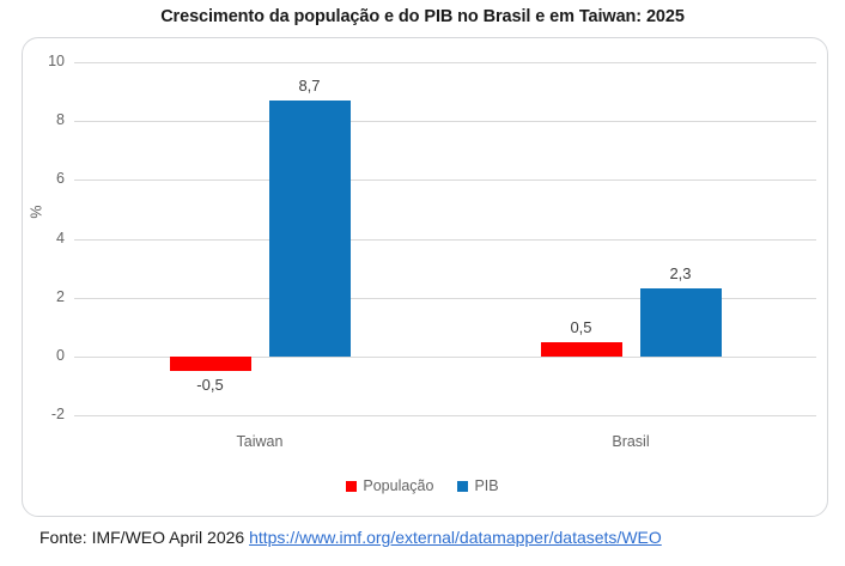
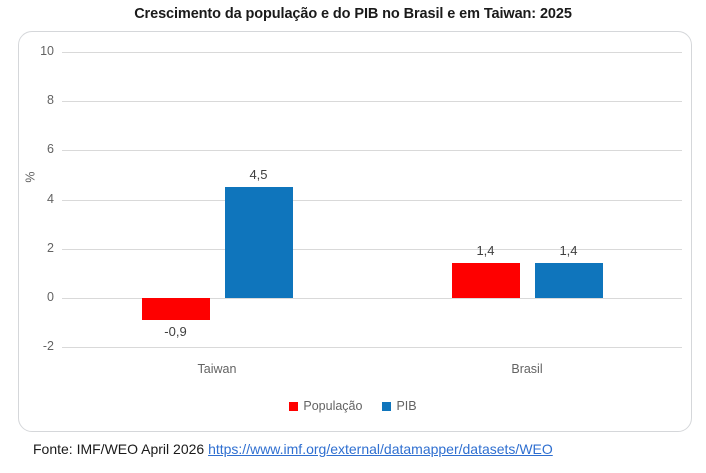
População/Taiwan: -0,5 -> -0,9
PIB/Taiwan: 8,7 -> 4,5
População/Brasil: 0,5 -> 1,4
PIB/Brasil: 2,3 -> 1,4
